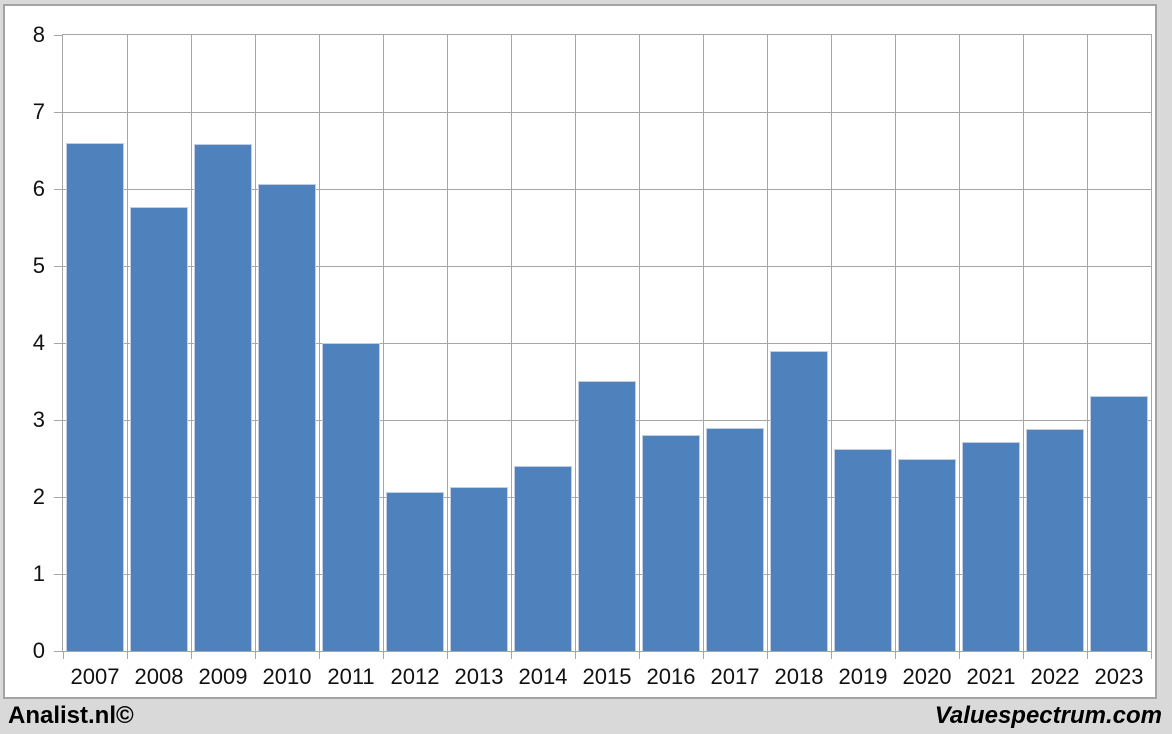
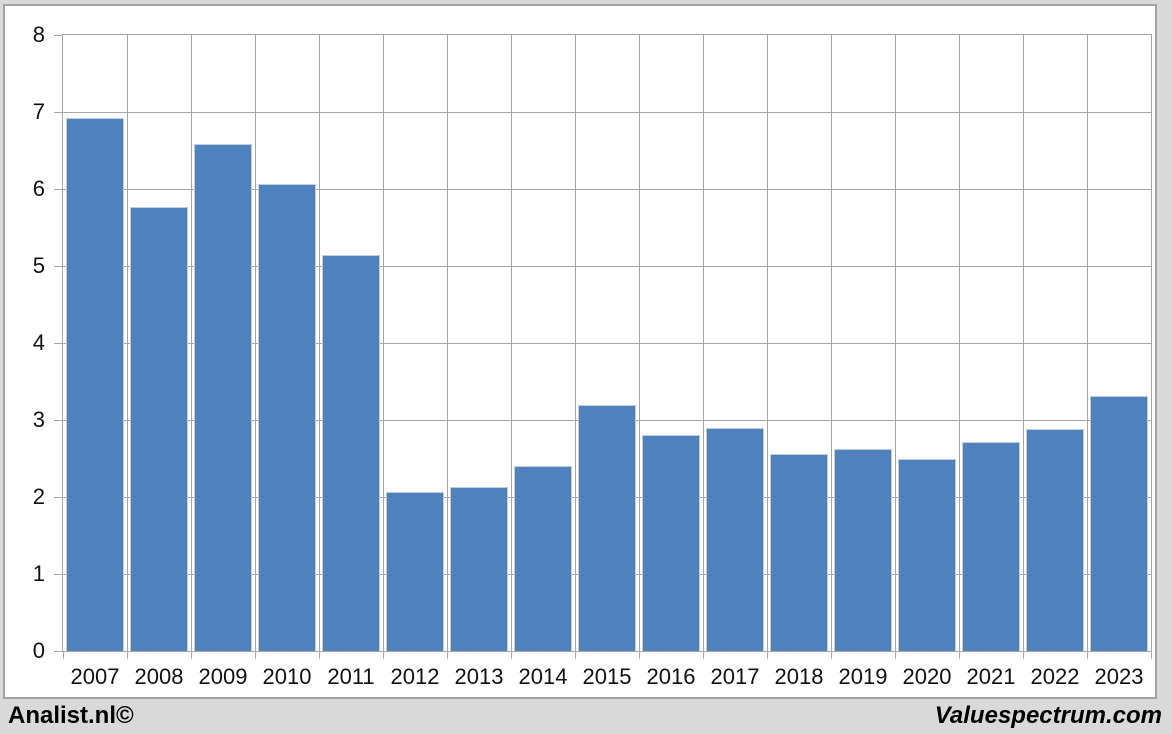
2007: 6.6 -> 6.9
2011: 4.0 -> 5.1
2015: 3.5 -> 3.2
2018: 3.9 -> 2.6
